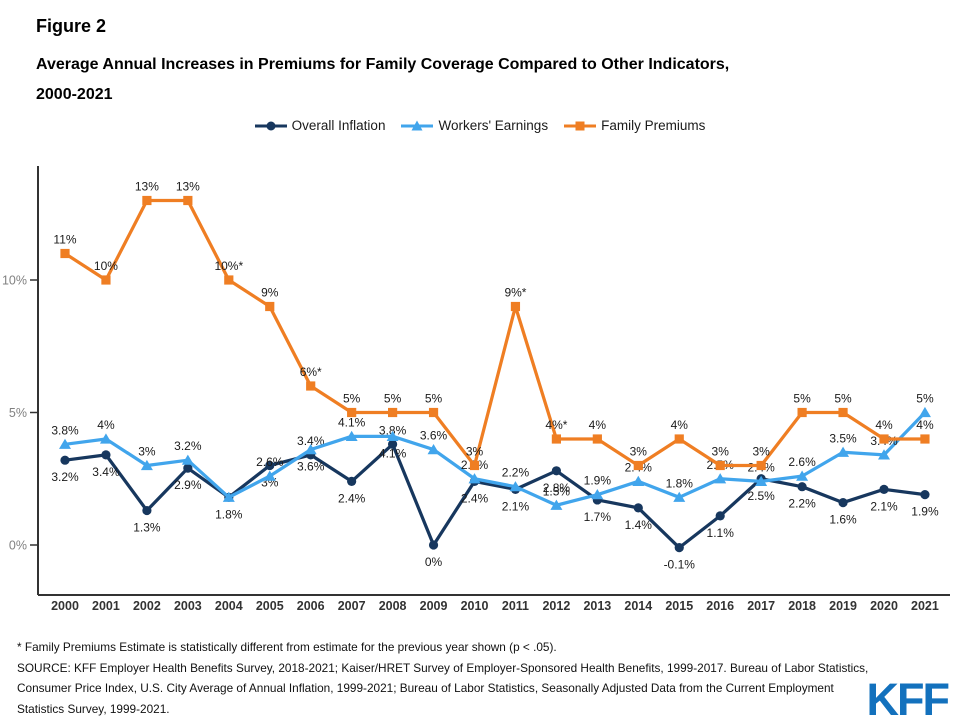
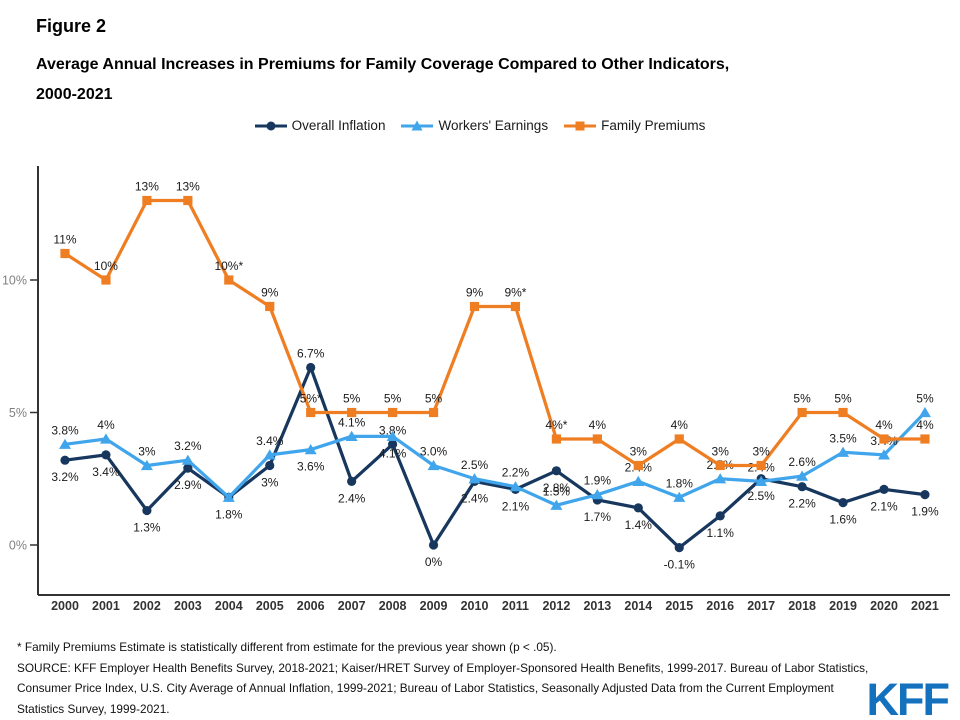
Workers' Earnings/2005: 2.6% -> 3.4%
Overall Inflation/2006: 3.4% -> 6.7%
Family Premiums/2006: 6 -> 5
Workers' Earnings/2009: 3.6% -> 3.0%
Family Premiums/2010: 3% -> 9%
